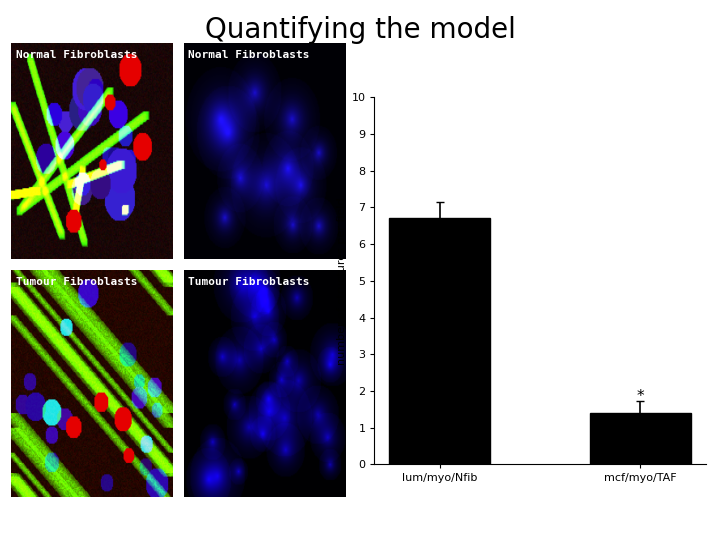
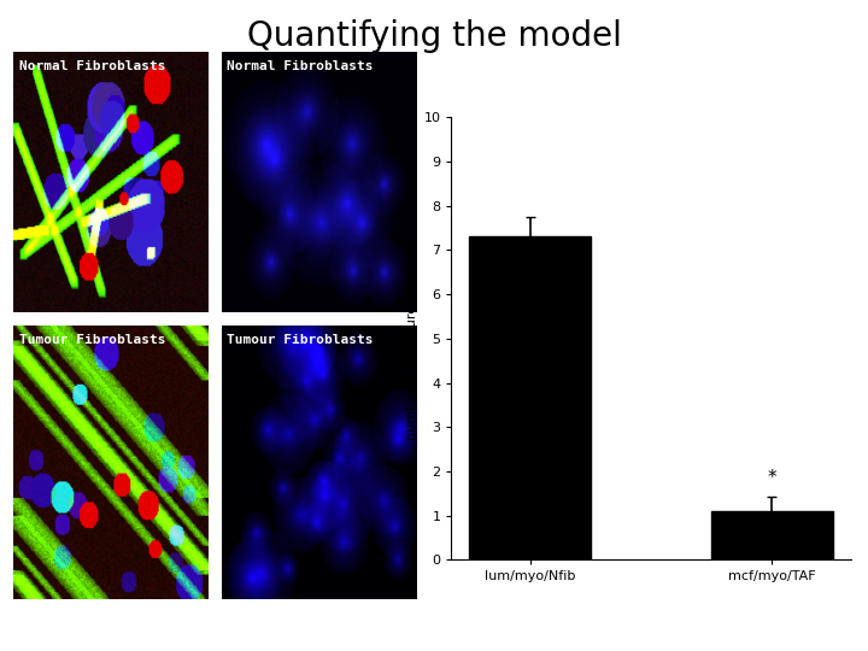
lum/myo/Nfib: 6.7 -> 7.3
mcf/myo/TAF: 1.4 -> 1.1
